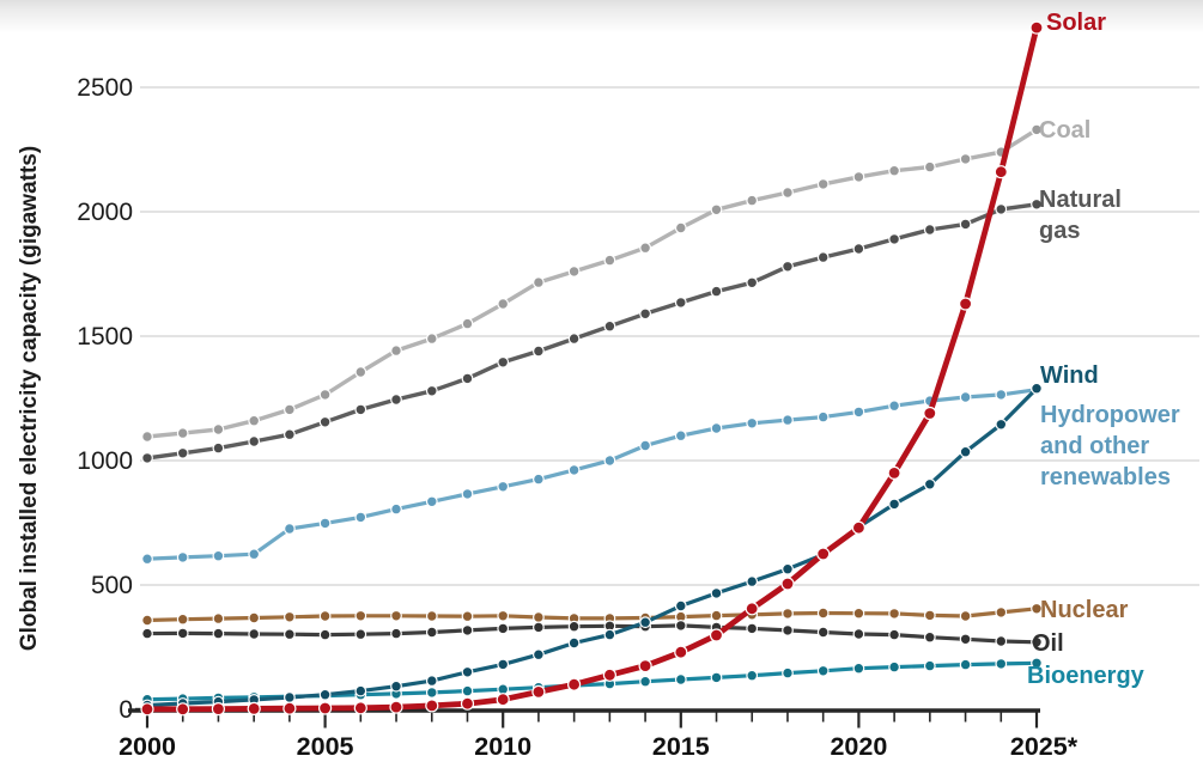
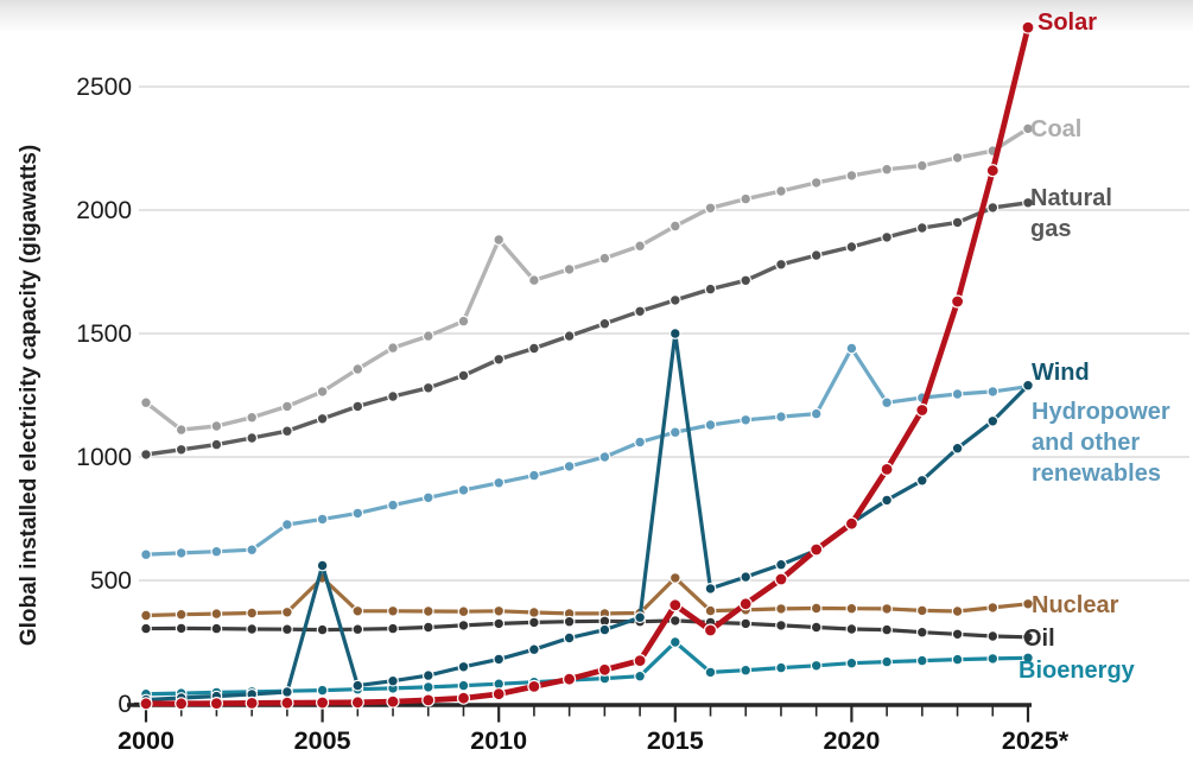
Coal/2000: 1100 -> 1220
Nuclear/2005: 380 -> 510
Wind/2005: 60 -> 560
Coal/2010: 1630 -> 1880
Nuclear/2015: 370 -> 510
Bioenergy/2015: 120 -> 250
Wind/2015: 420 -> 1500
Solar/2015: 230 -> 400
Hydropower and other renewables/2020: 1200 -> 1440
